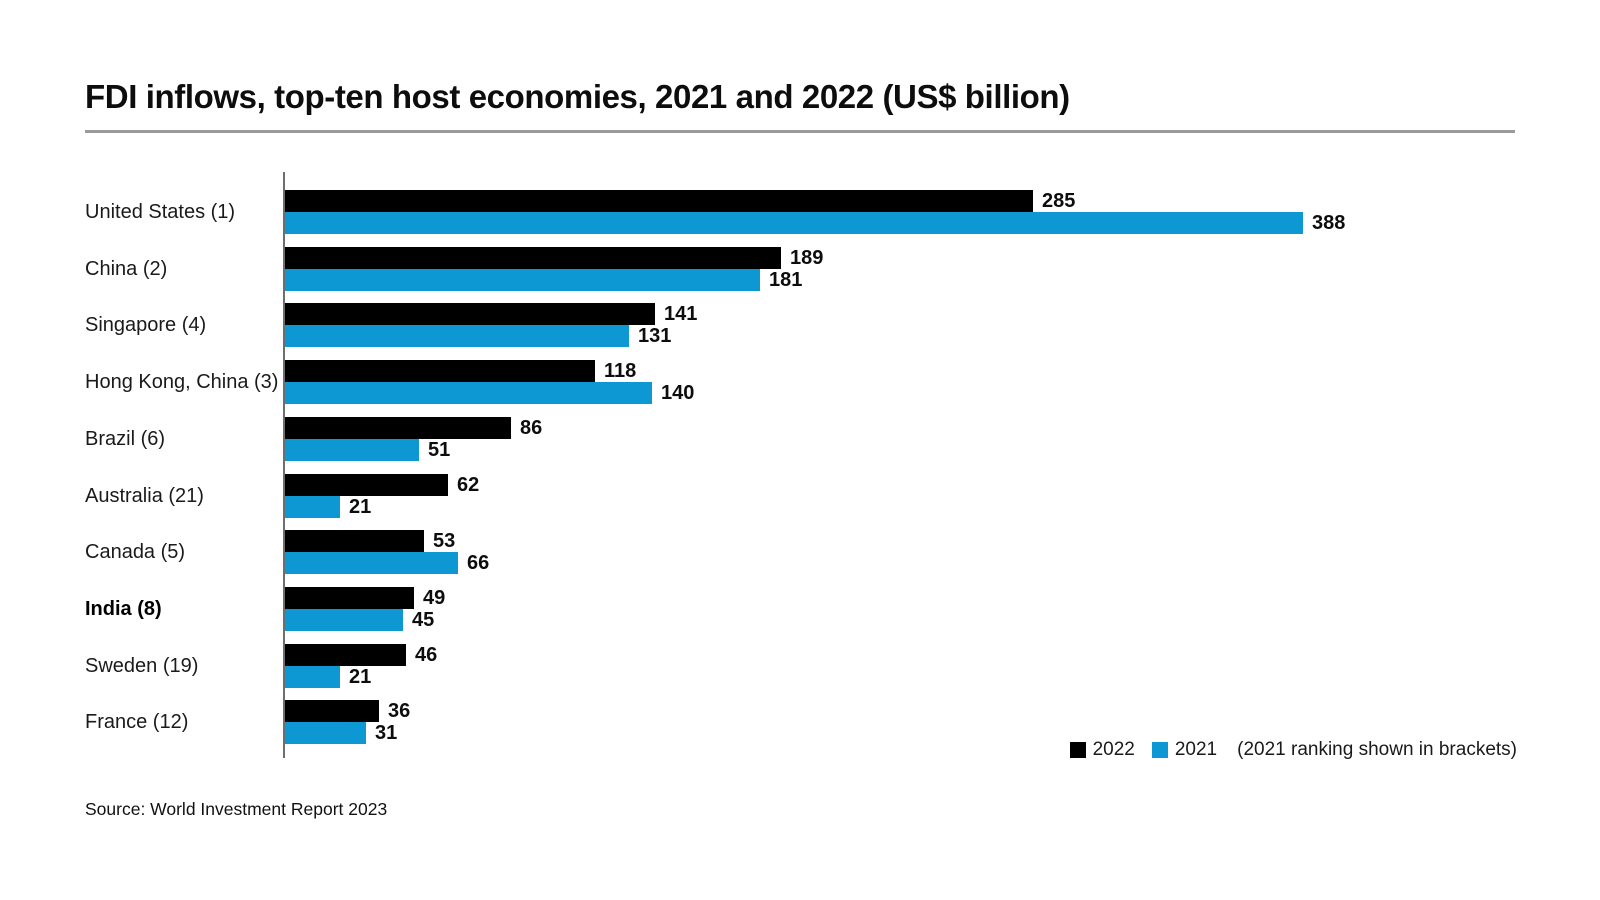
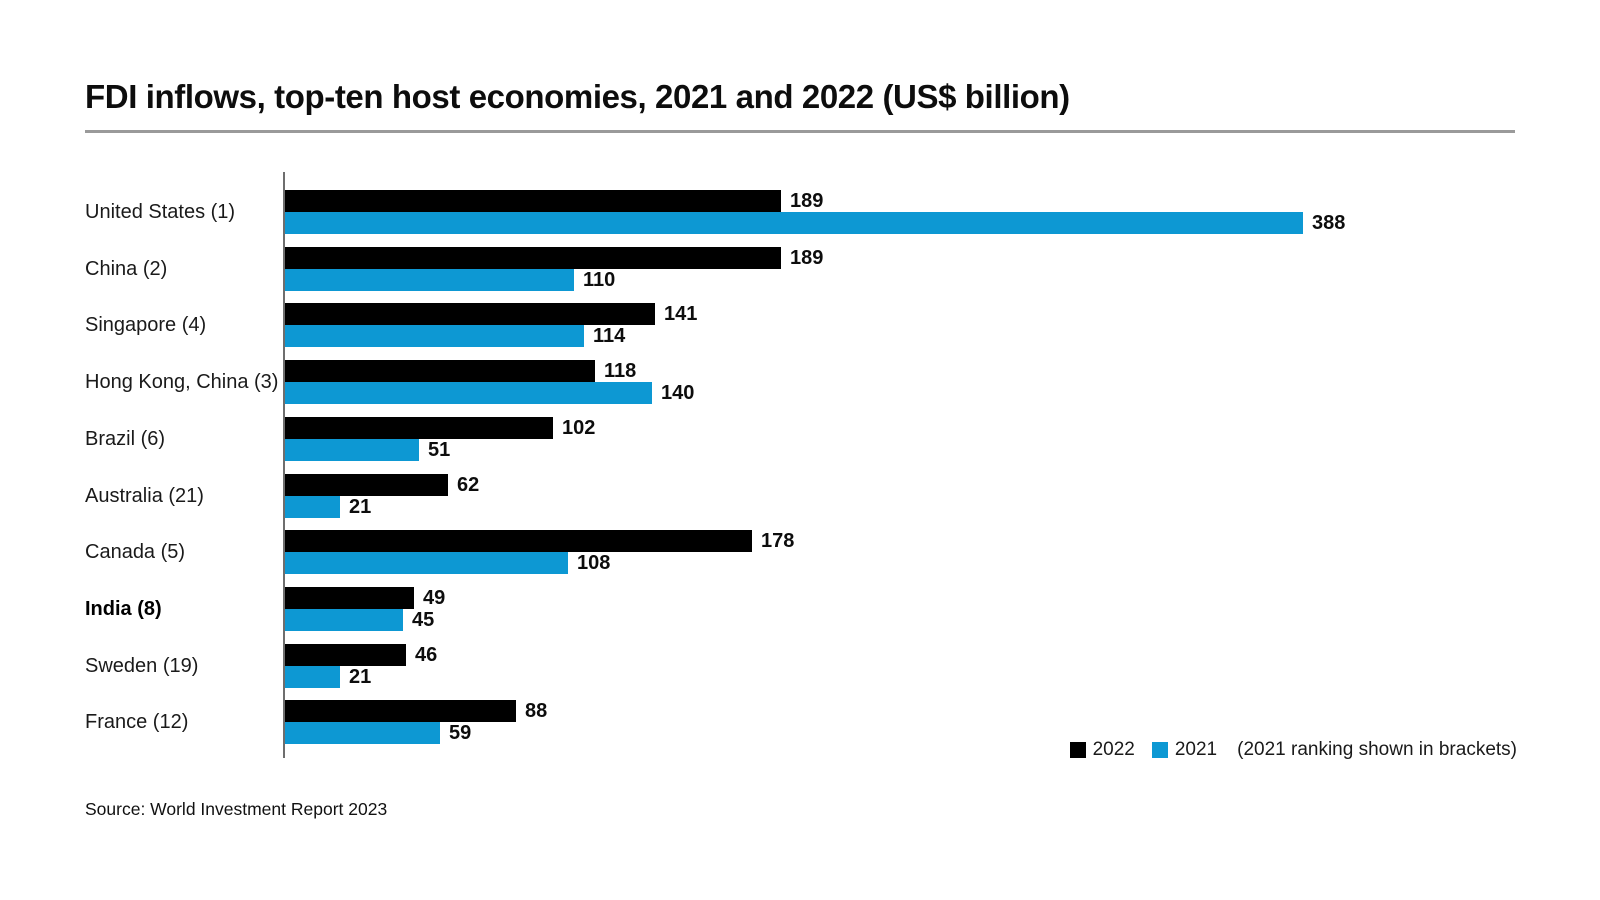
2022/United States (1): 285 -> 189
2021/China (2): 181 -> 110
2021/Singapore (4): 131 -> 114
2022/Brazil (6): 86 -> 102
2022/Canada (5): 53 -> 178
2021/Canada (5): 66 -> 108
2022/France (12): 36 -> 88
2021/France (12): 31 -> 59
